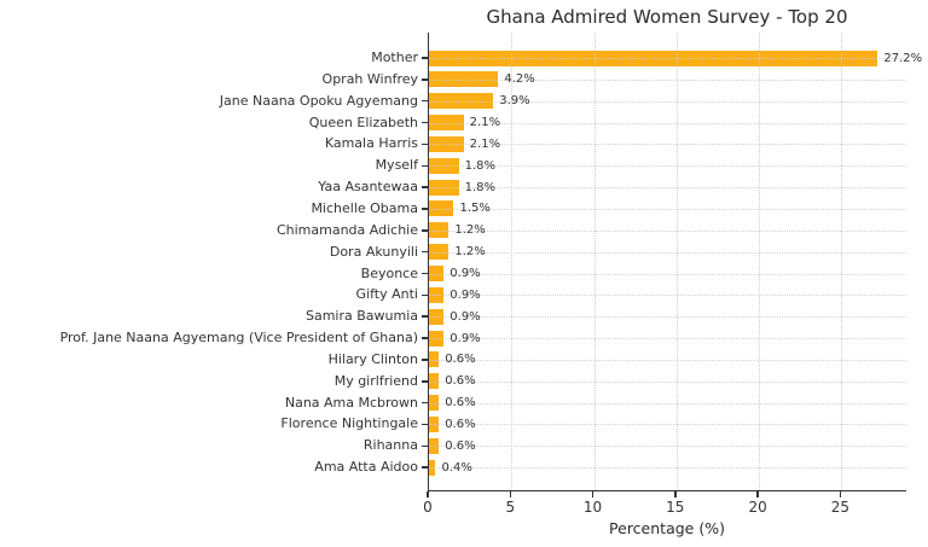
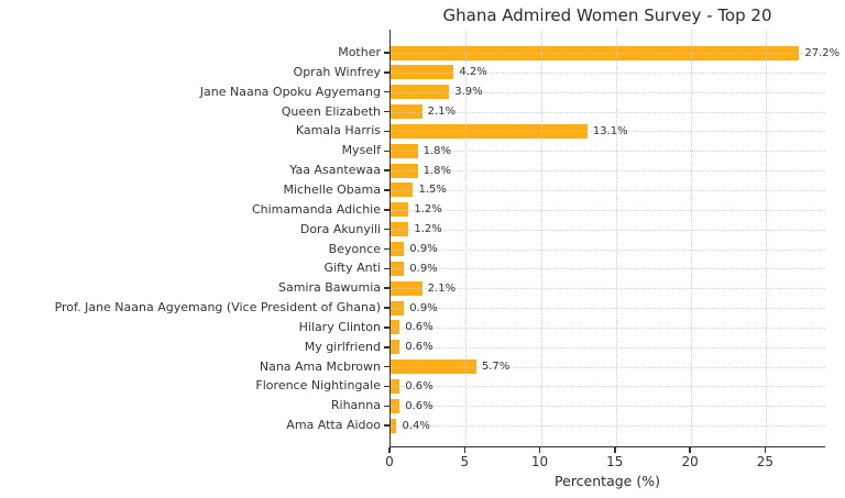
Kamala Harris: 2.1% -> 13.1%
Samira Bawumia: 0.9% -> 2.1%
Nana Ama Mcbrown: 0.6% -> 5.7%
